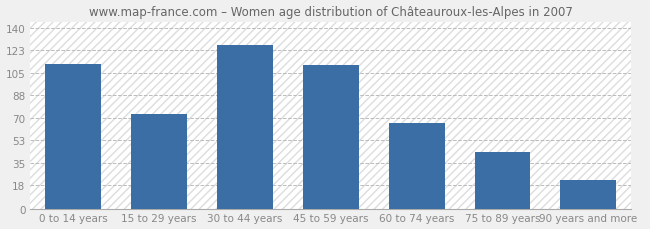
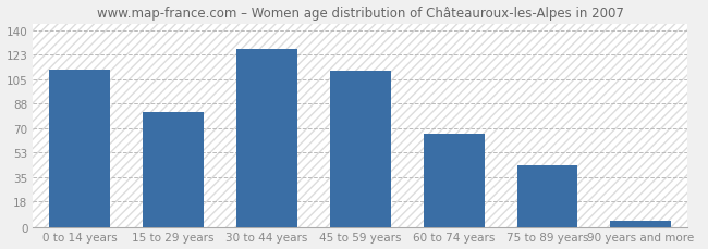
15 to 29 years: 73 -> 82
90 years and more: 22 -> 4
